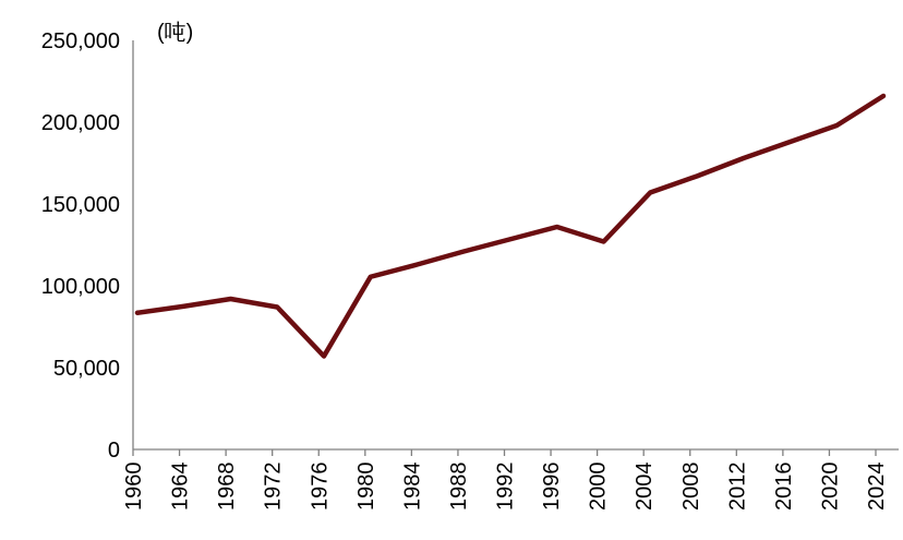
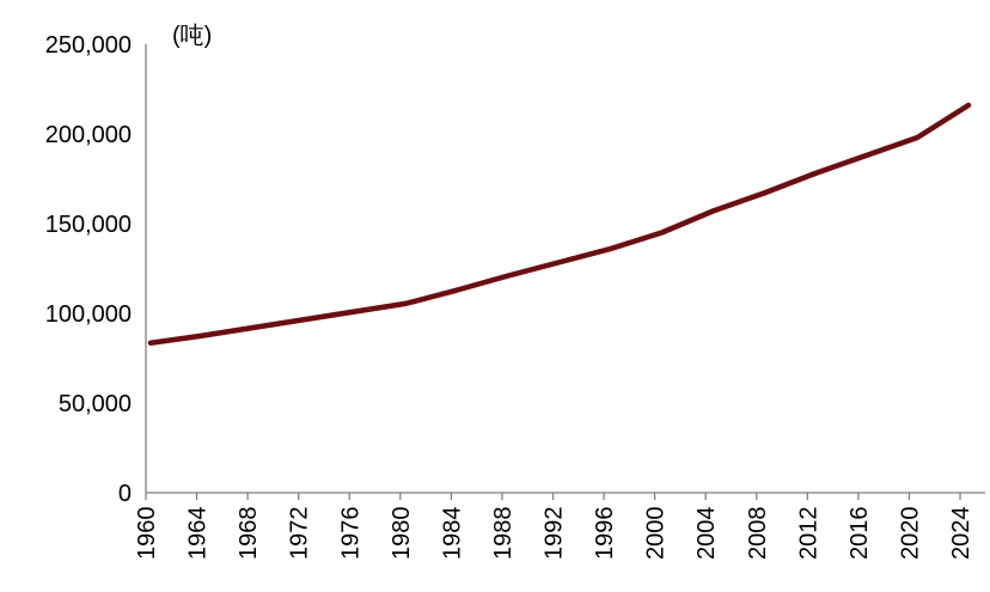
1972: 87000 -> 96000
1976: 57000 -> 101000
2000: 127000 -> 145000
